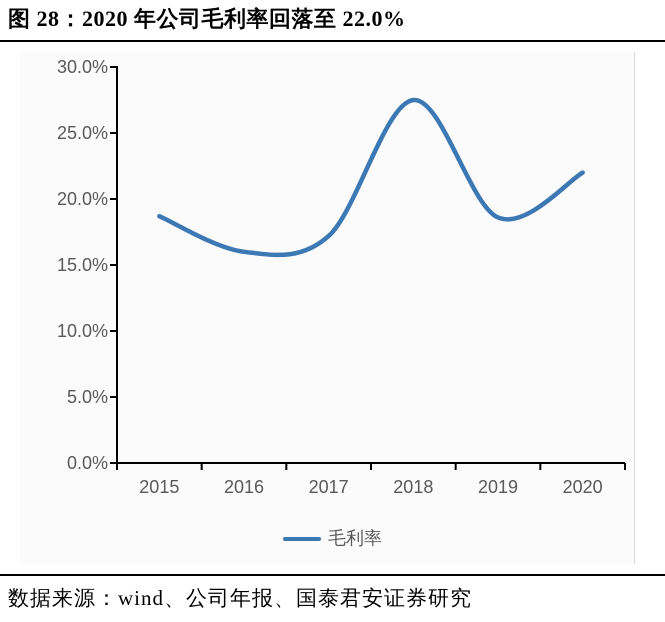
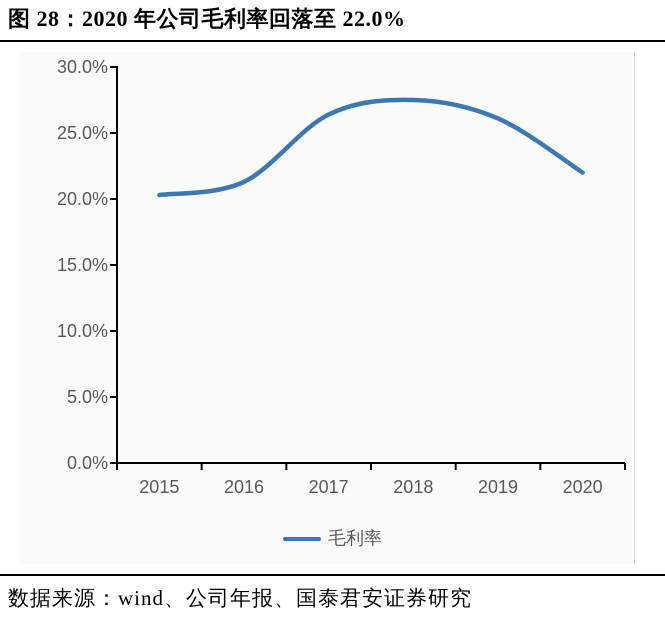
2015: 18.7% -> 20.3%
2016: 16.0% -> 21.3%
2017: 17.2% -> 26.4%
2019: 18.6% -> 26.1%
